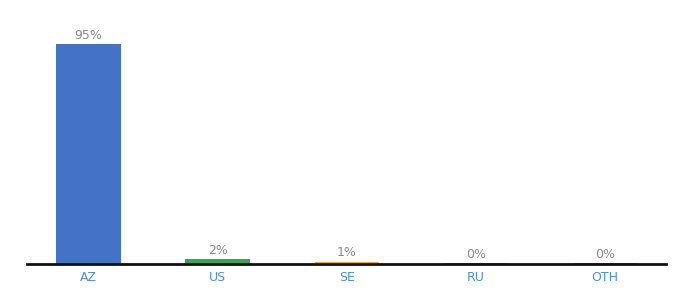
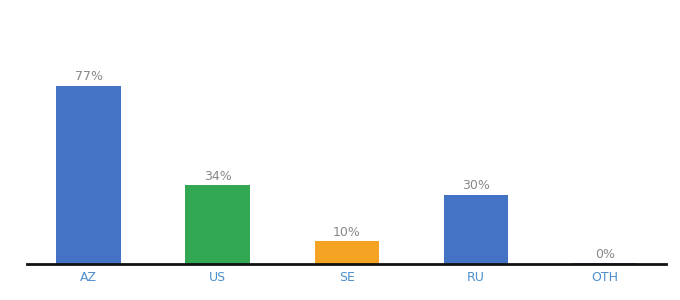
AZ: 95% -> 77%
US: 2% -> 34%
SE: 1% -> 10%
RU: 0% -> 30%
